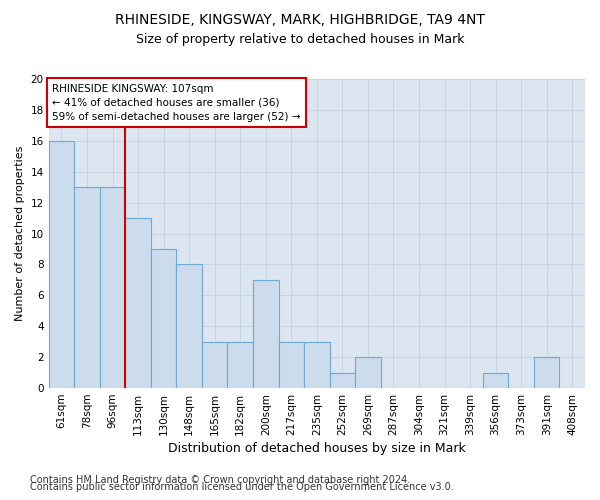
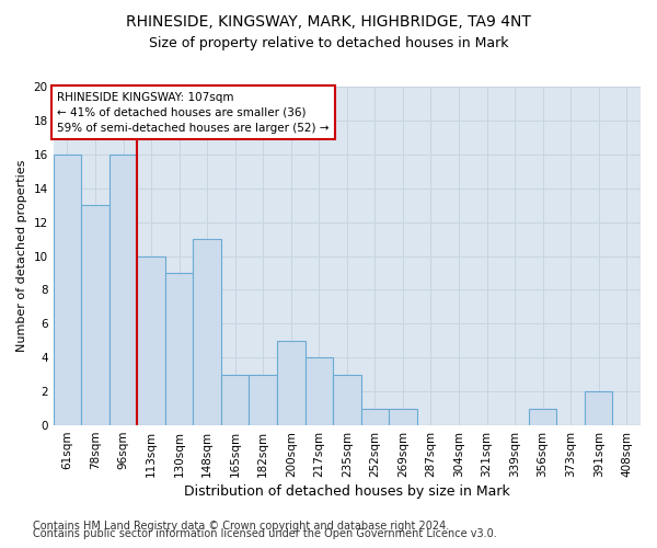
96sqm: 13 -> 16
113sqm: 11 -> 10
148sqm: 8 -> 11
200sqm: 7 -> 5
217sqm: 3 -> 4
269sqm: 2 -> 1
